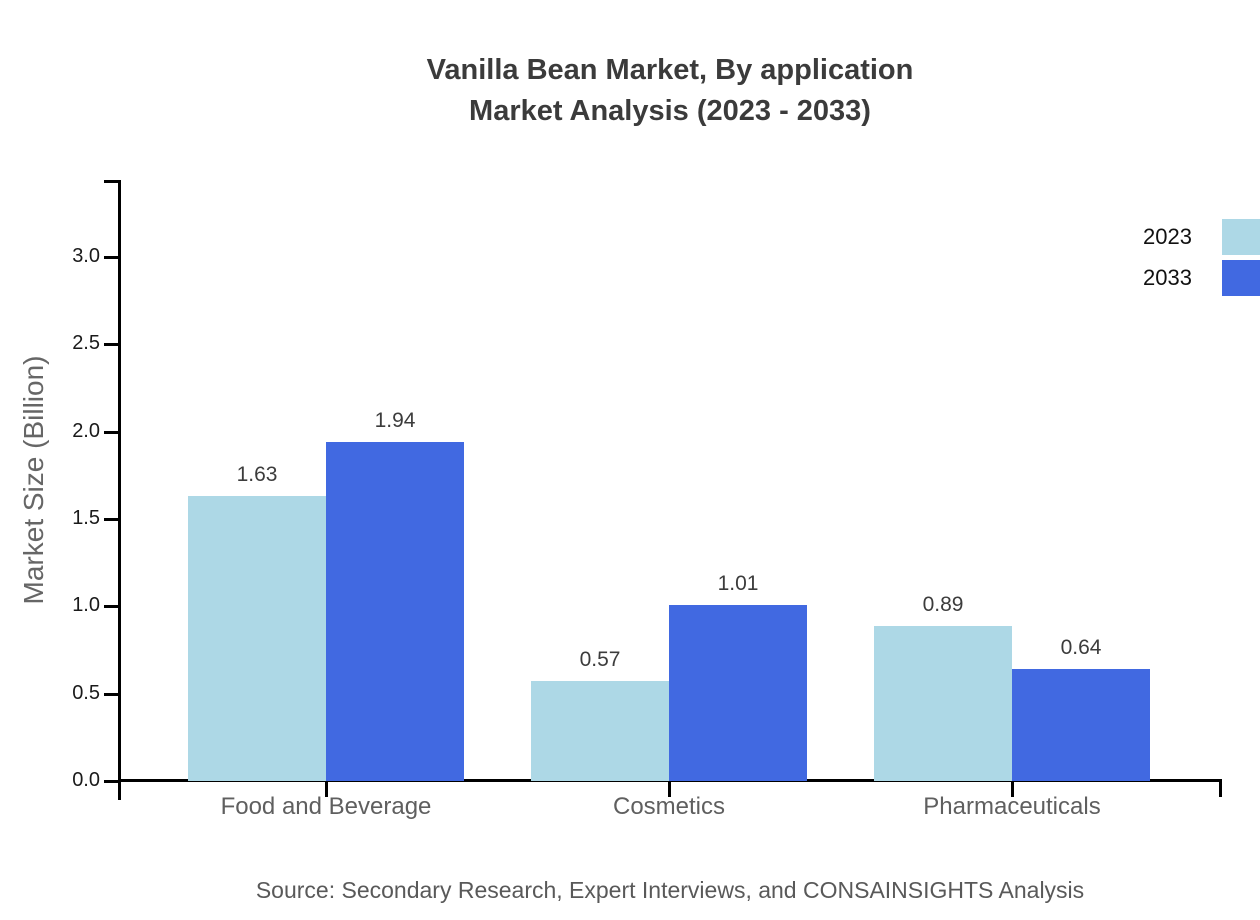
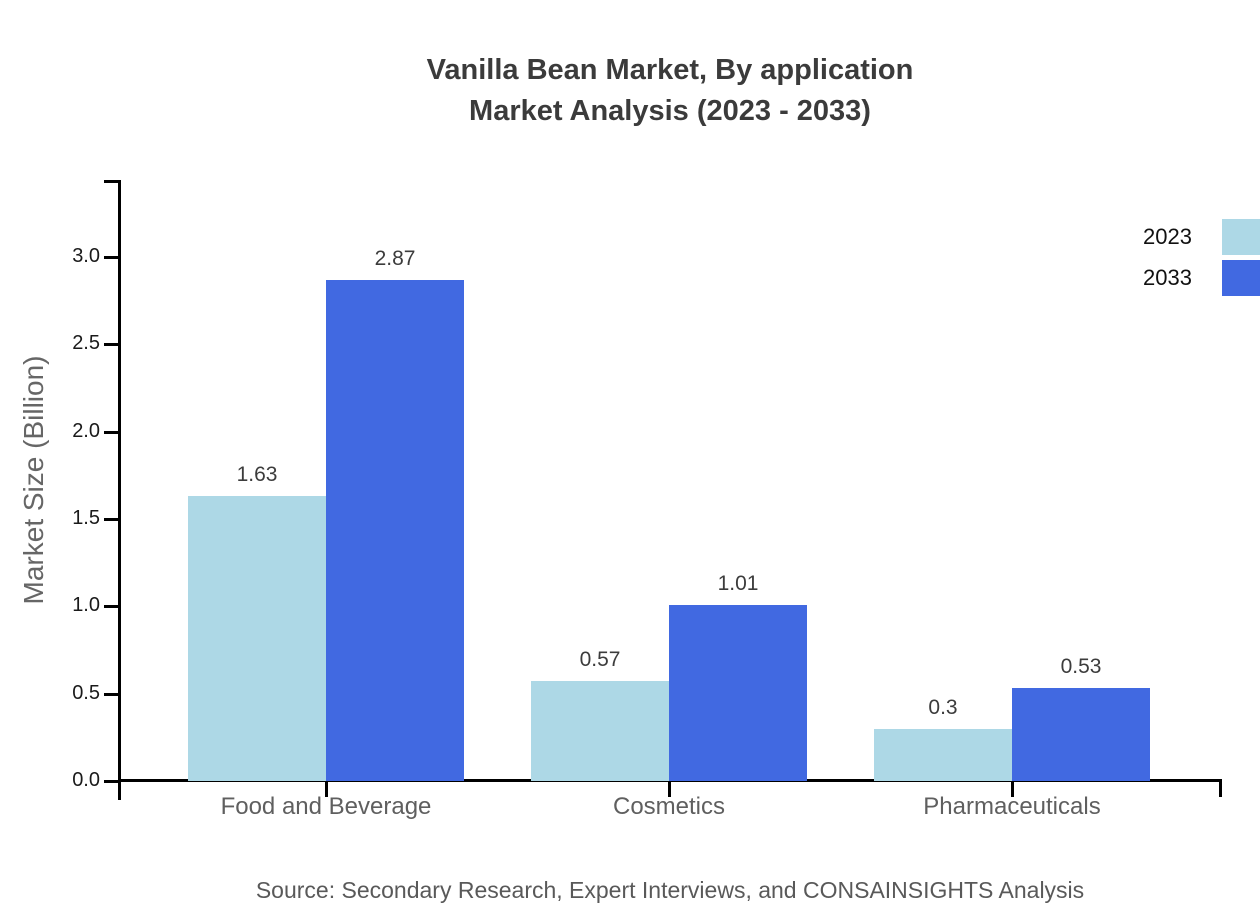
2033/Food and Beverage: 1.94 -> 2.87
2023/Pharmaceuticals: 0.89 -> 0.3
2033/Pharmaceuticals: 0.64 -> 0.53
